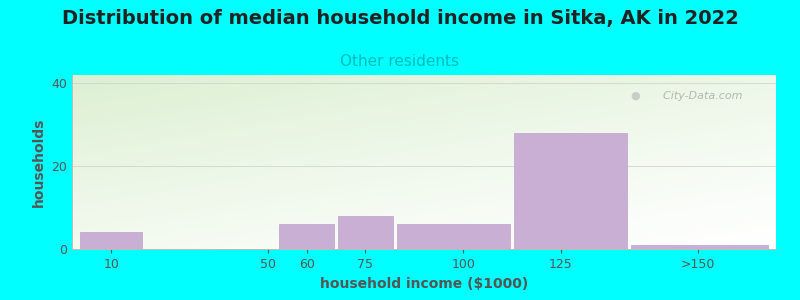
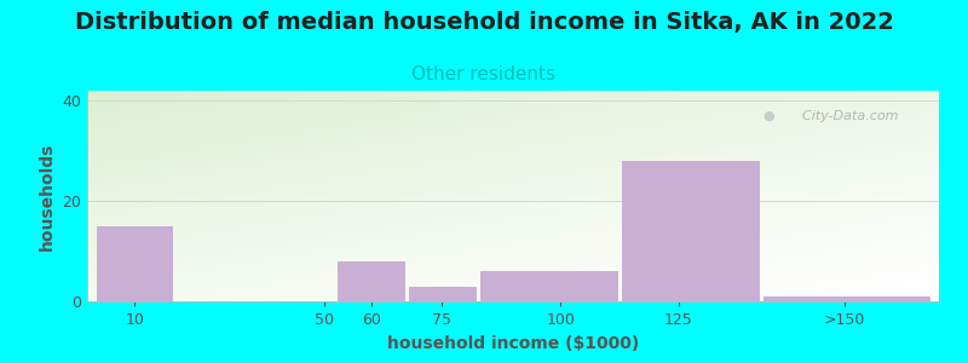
10: 4 -> 15
60: 6 -> 8
75: 8 -> 3
